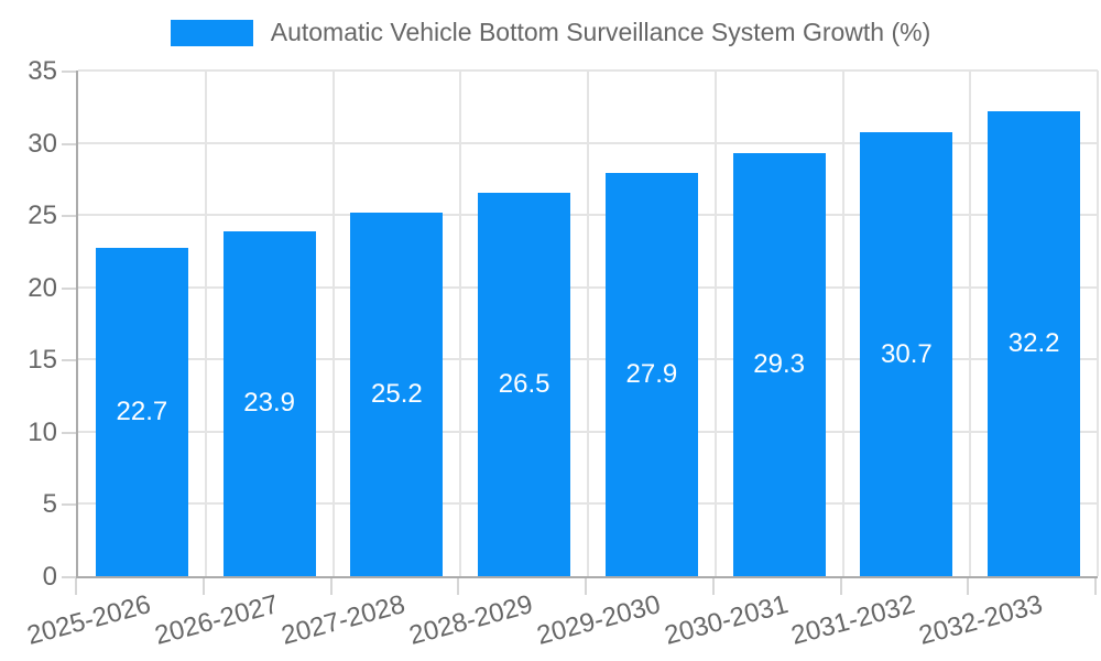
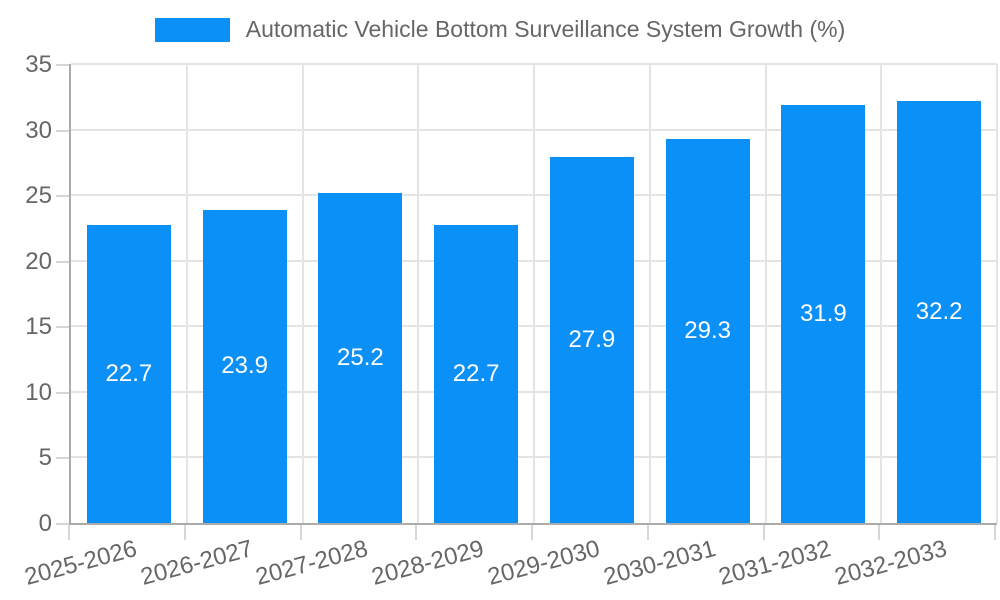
2028-2029: 26.5 -> 22.7
2031-2032: 30.7 -> 31.9
